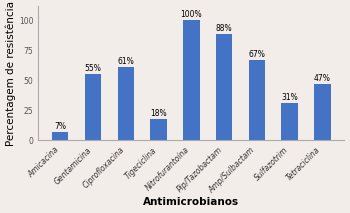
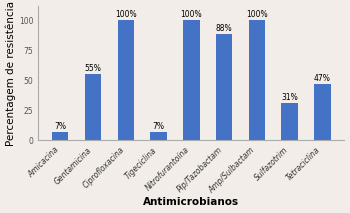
Ciprofloxacina: 61% -> 100%
Tigeciclina: 18% -> 7%
Amp/Sulbactam: 67% -> 100%
